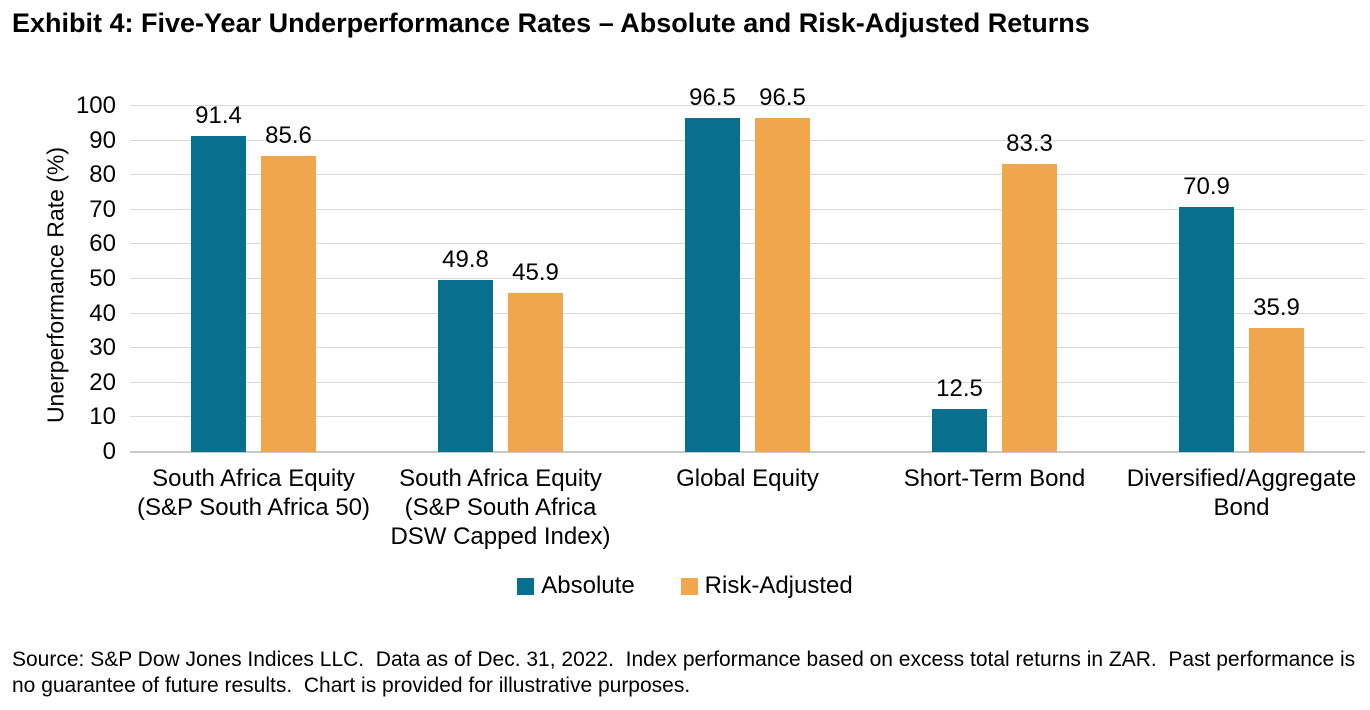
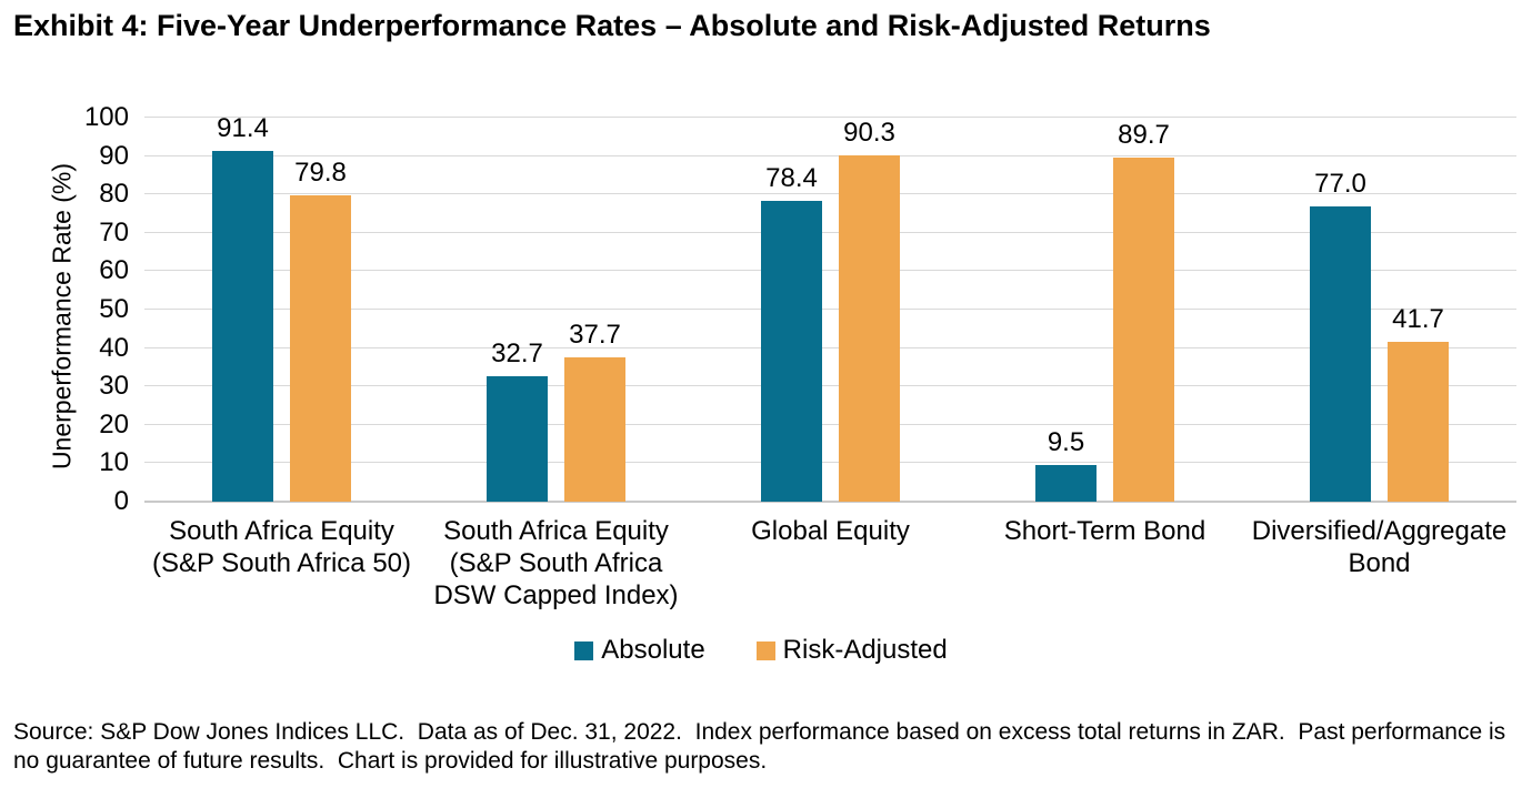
Risk-Adjusted/South Africa Equity (S&P South Africa 50): 85.6 -> 79.8
Absolute/South Africa Equity (S&P South Africa DSW Capped Index): 49.8 -> 32.7
Risk-Adjusted/South Africa Equity (S&P South Africa DSW Capped Index): 45.9 -> 37.7
Absolute/Global Equity: 96.5 -> 78.4
Risk-Adjusted/Global Equity: 96.5 -> 90.3
Absolute/Short-Term Bond: 12.5 -> 9.5
Risk-Adjusted/Short-Term Bond: 83.3 -> 89.7
Absolute/Diversified/Aggregate Bond: 70.9 -> 77.0
Risk-Adjusted/Diversified/Aggregate Bond: 35.9 -> 41.7
